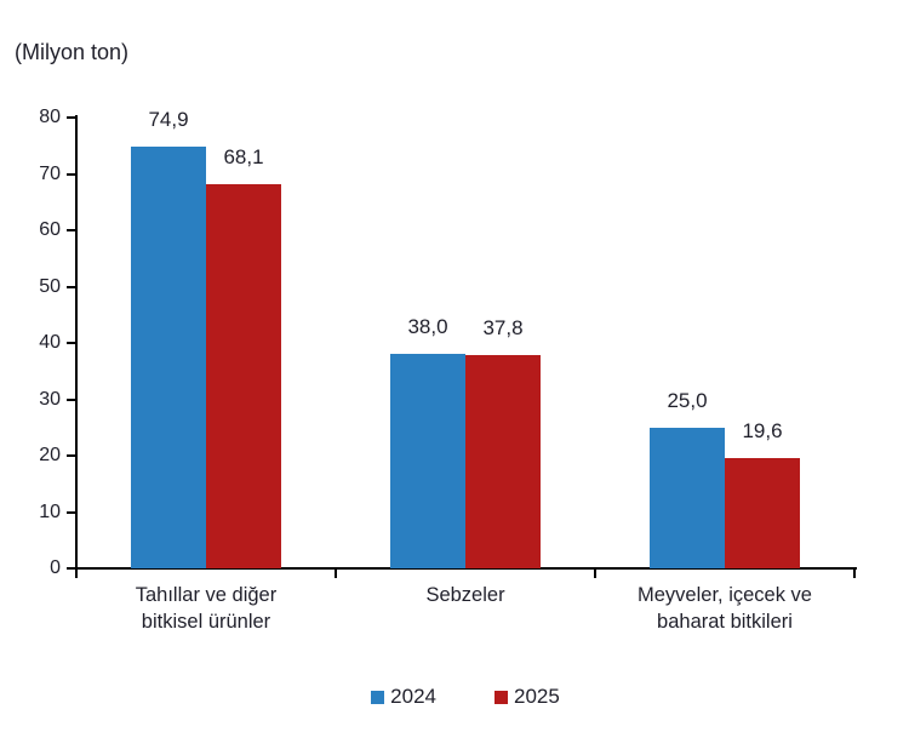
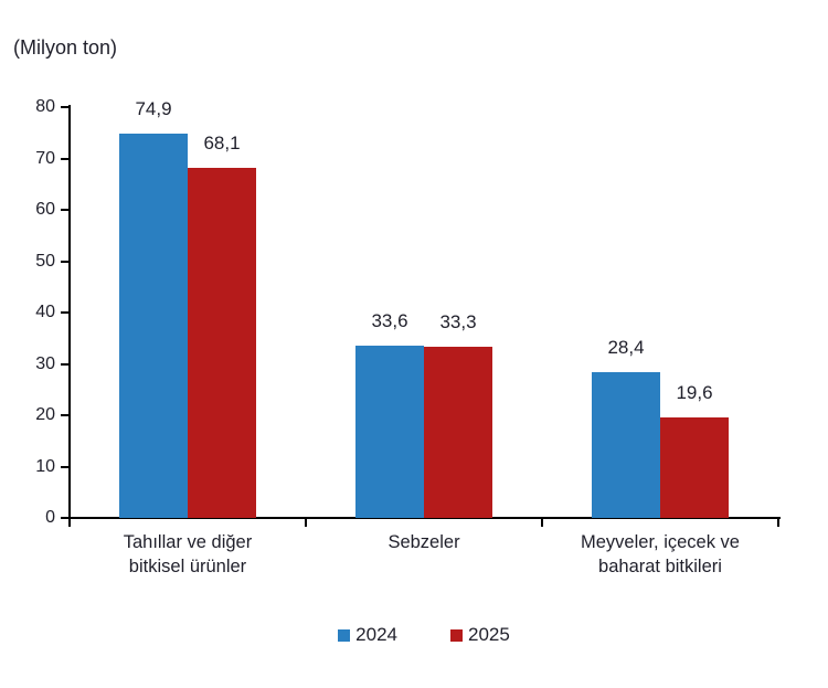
2024/Sebzeler: 38,0 -> 33,6
2025/Sebzeler: 37,8 -> 33,3
2024/Meyveler, içecek ve baharat bitkileri: 25,0 -> 28,4
